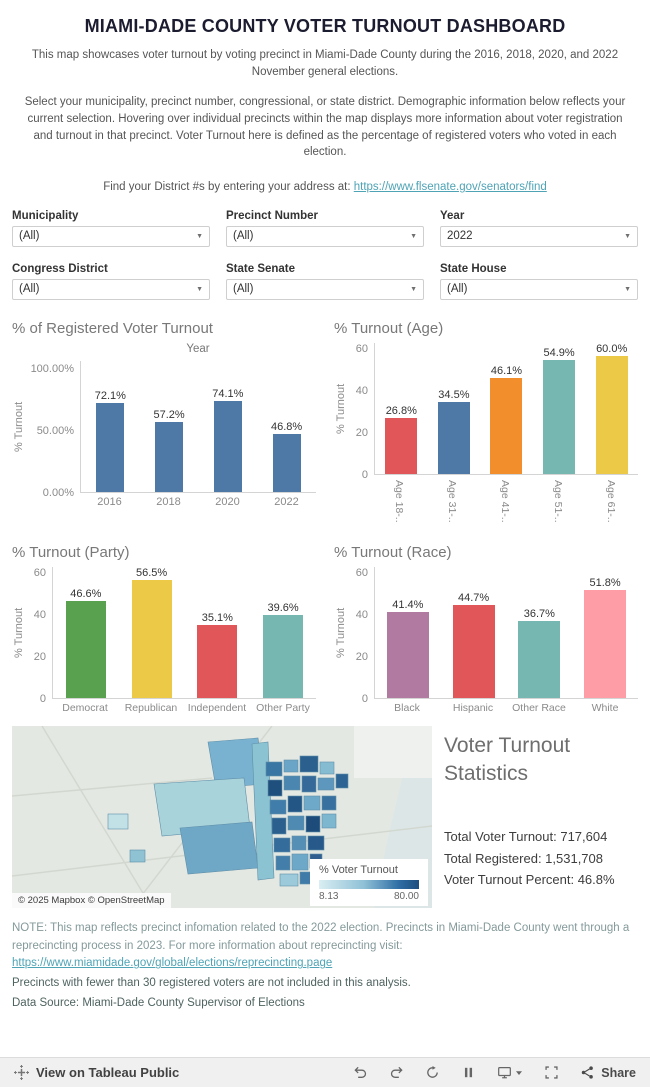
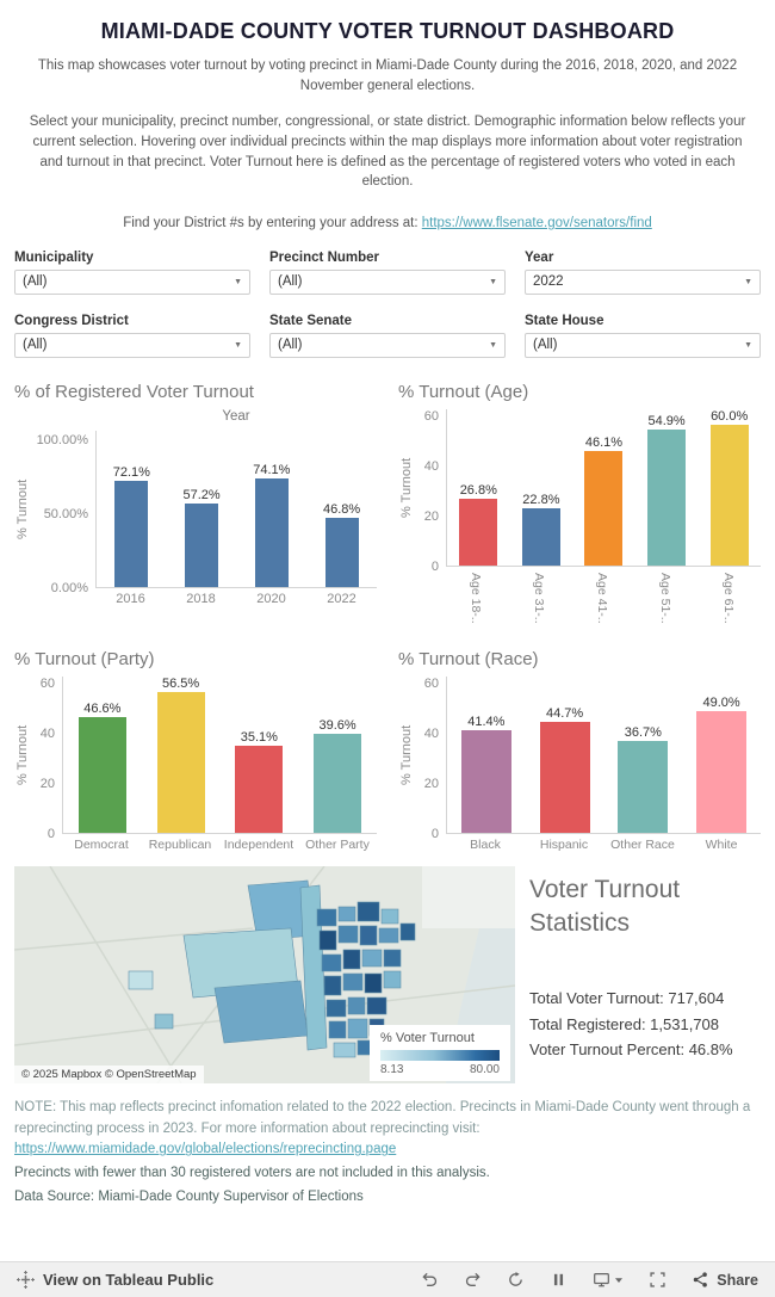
% Turnout (Age)/Age 31-..: 34.5% -> 22.8%
% Turnout (Race)/White: 51.8% -> 49.0%
